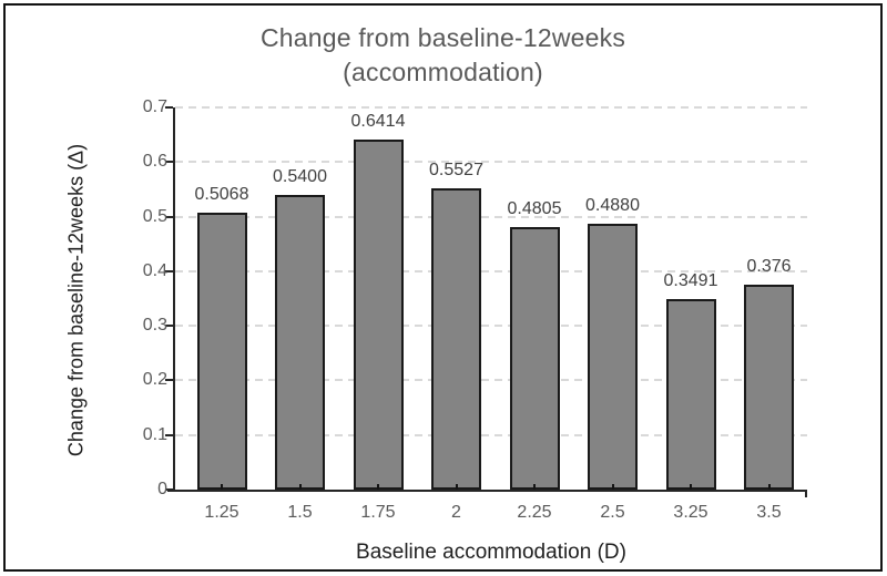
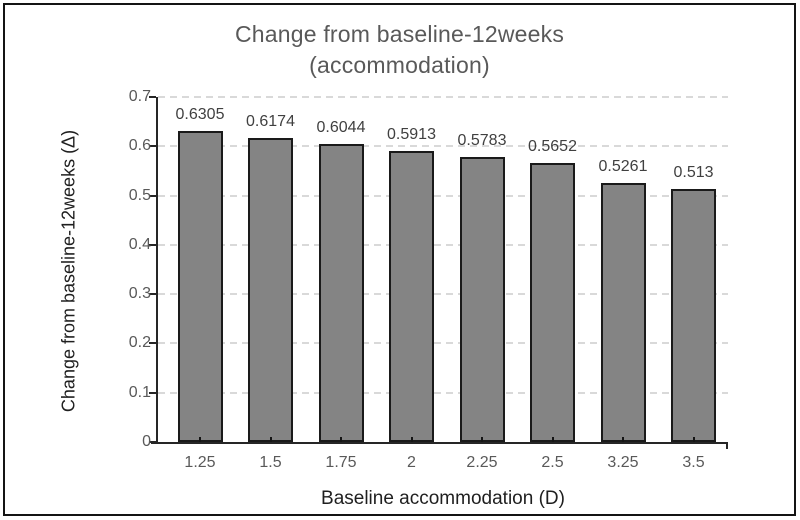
1.25: 0.5068 -> 0.6305
1.5: 0.5400 -> 0.6174
1.75: 0.6414 -> 0.6044
2: 0.5527 -> 0.5913
2.25: 0.4805 -> 0.5783
2.5: 0.4880 -> 0.5652
3.25: 0.3491 -> 0.5261
3.5: 0.376 -> 0.513
